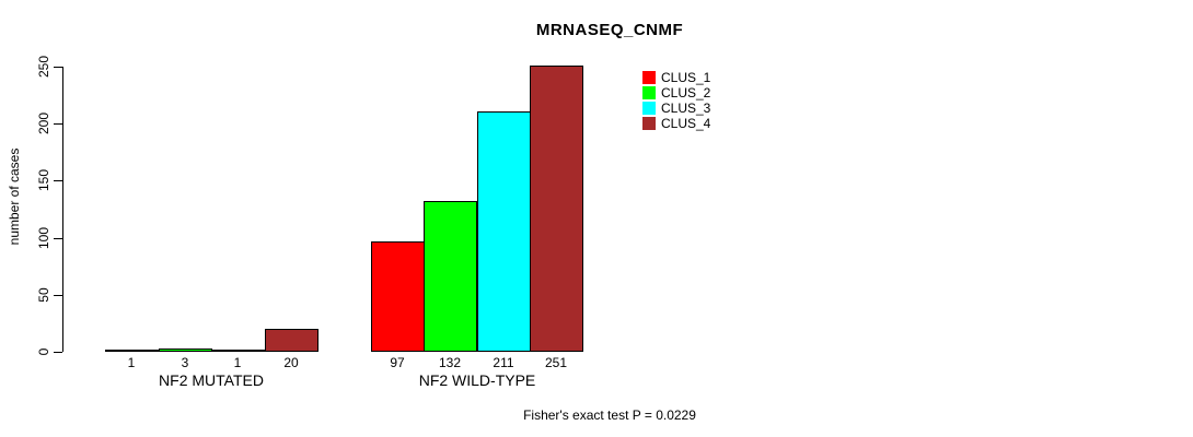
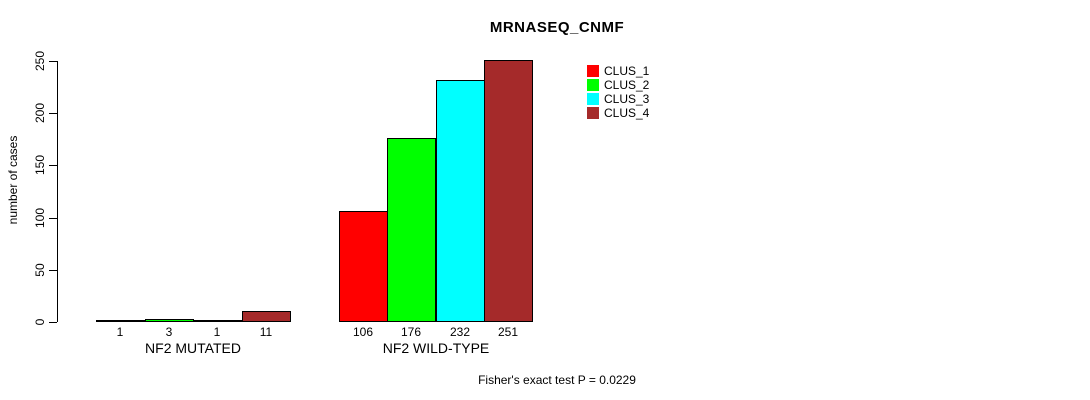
CLUS_4/NF2 MUTATED: 20 -> 11
CLUS_1/NF2 WILD-TYPE: 97 -> 106
CLUS_2/NF2 WILD-TYPE: 132 -> 176
CLUS_3/NF2 WILD-TYPE: 211 -> 232
